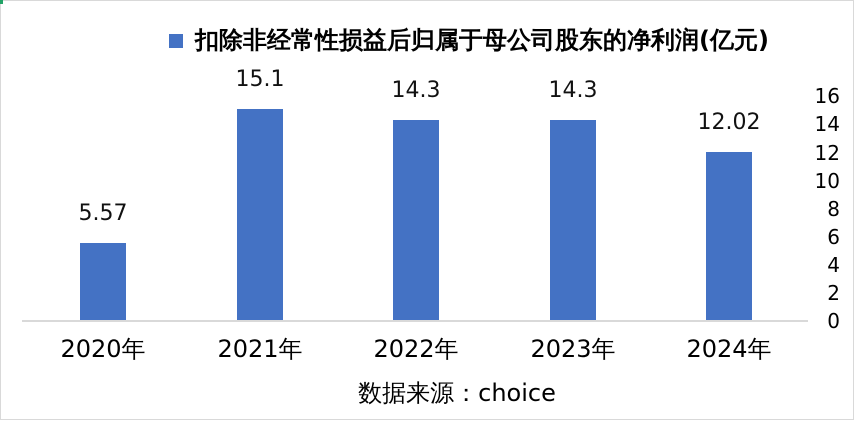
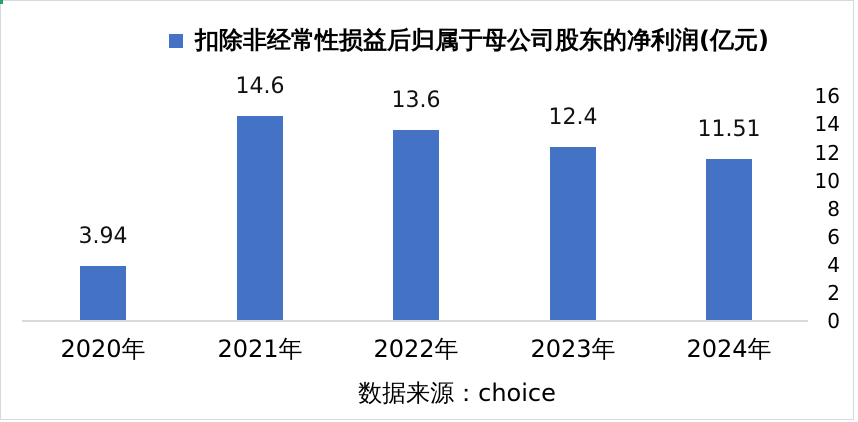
2020年: 5.57 -> 3.94
2021年: 15.1 -> 14.6
2022年: 14.3 -> 13.6
2023年: 14.3 -> 12.4
2024年: 12.02 -> 11.51
